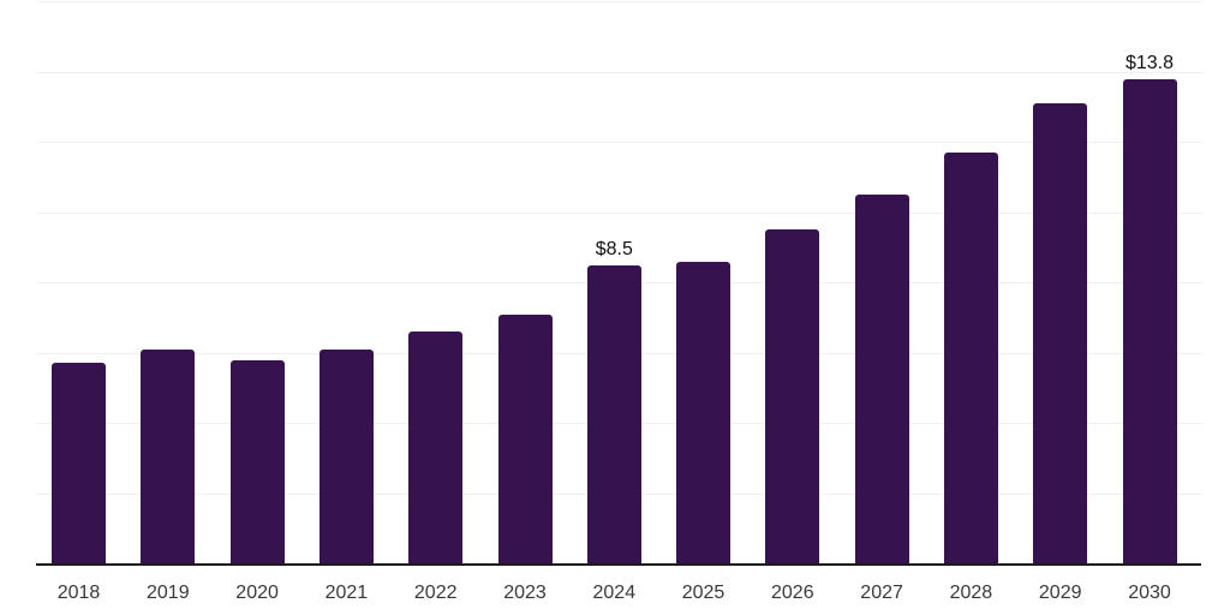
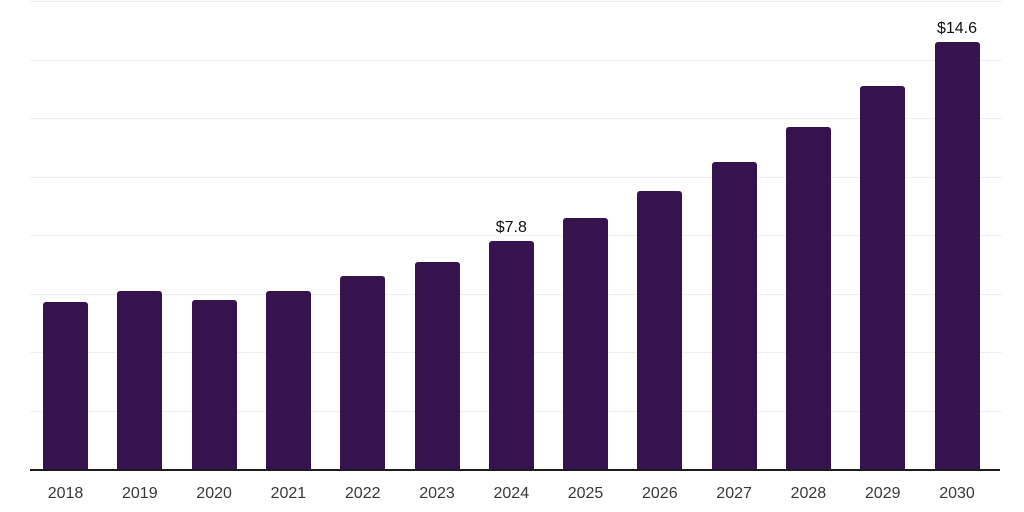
2024: $8.5 -> $7.8
2030: $13.8 -> $14.6
